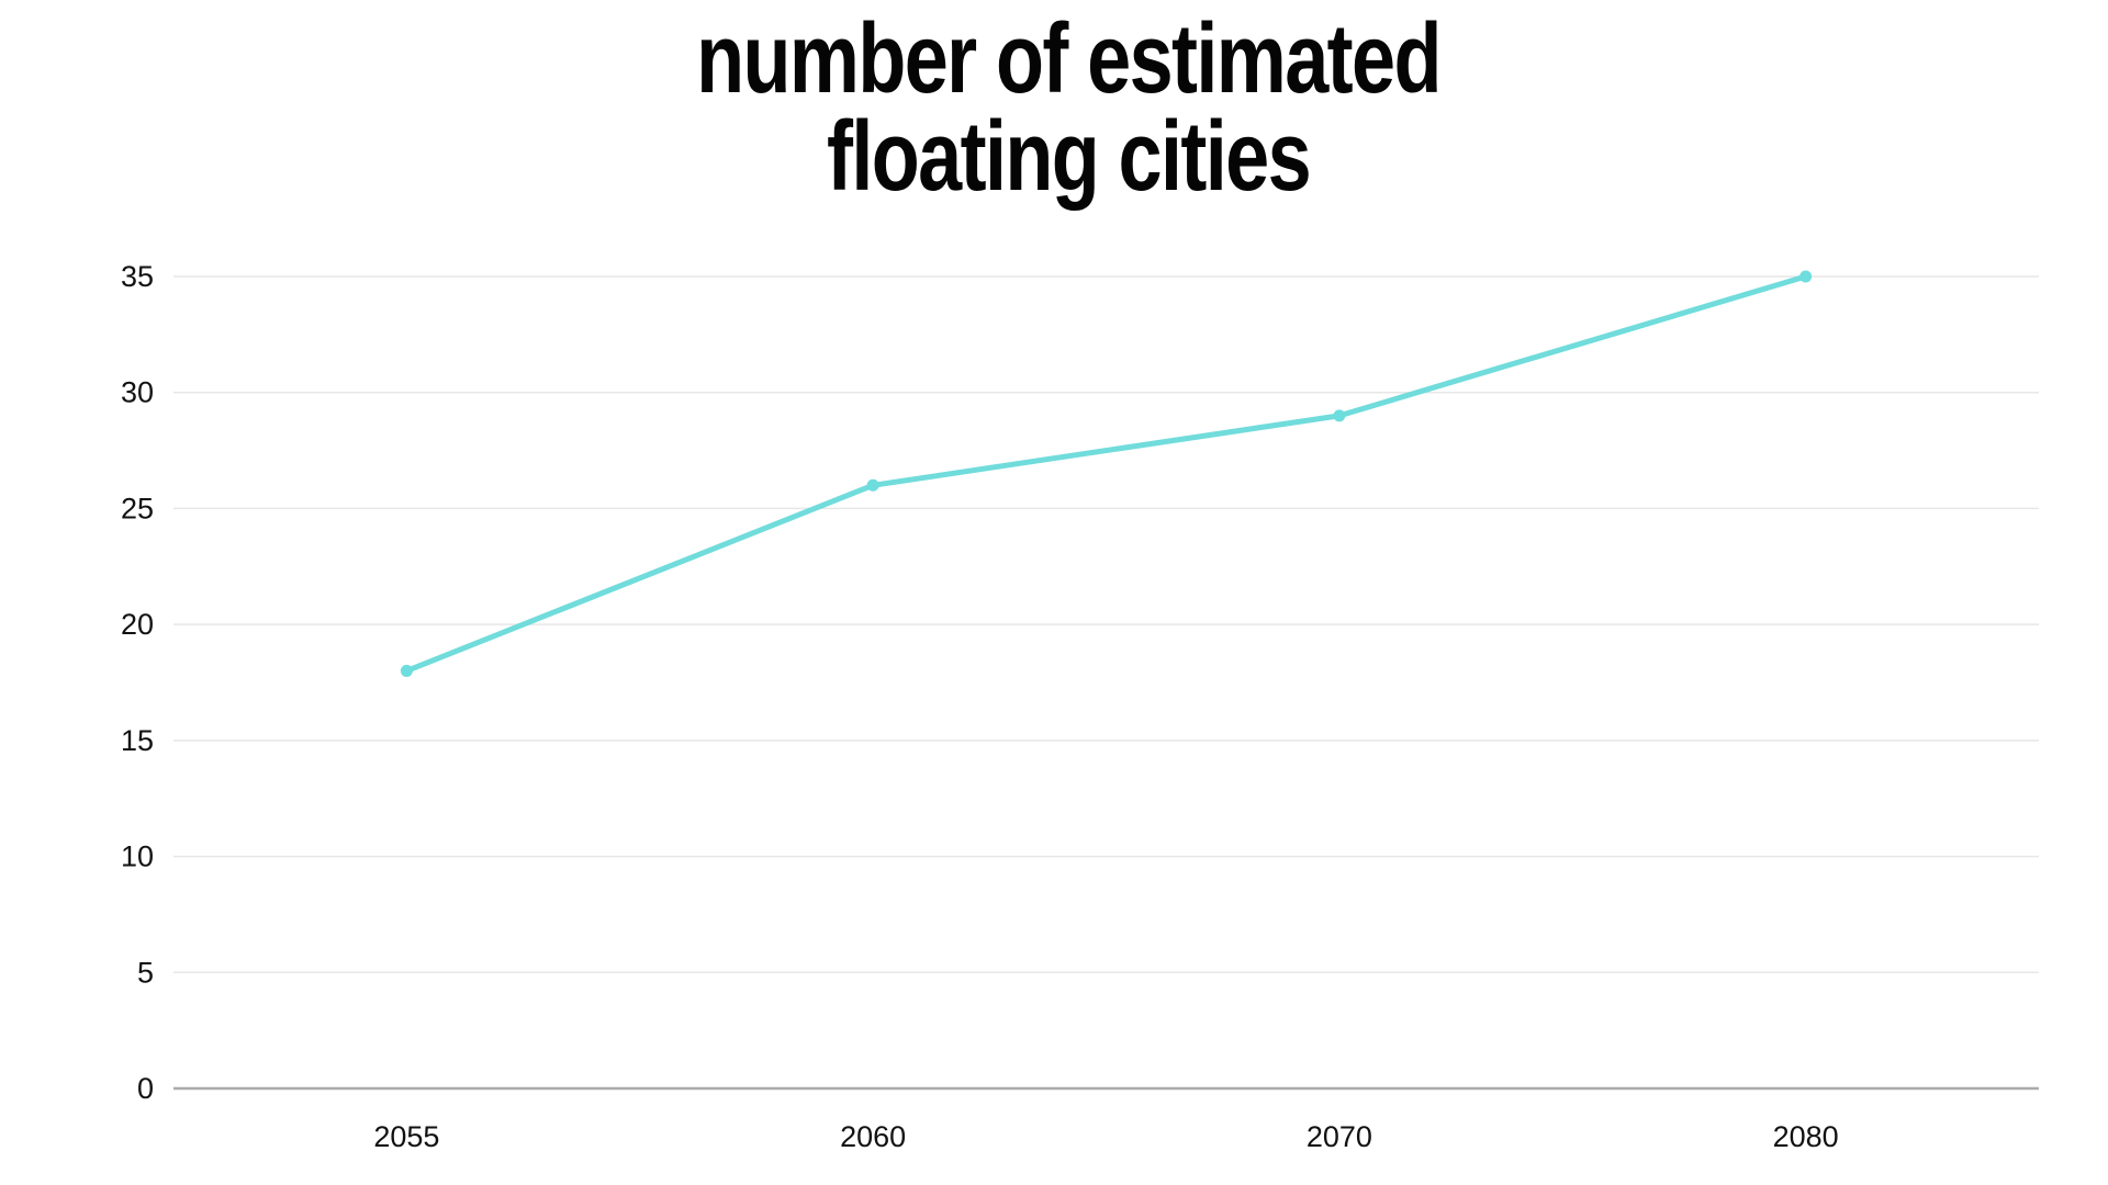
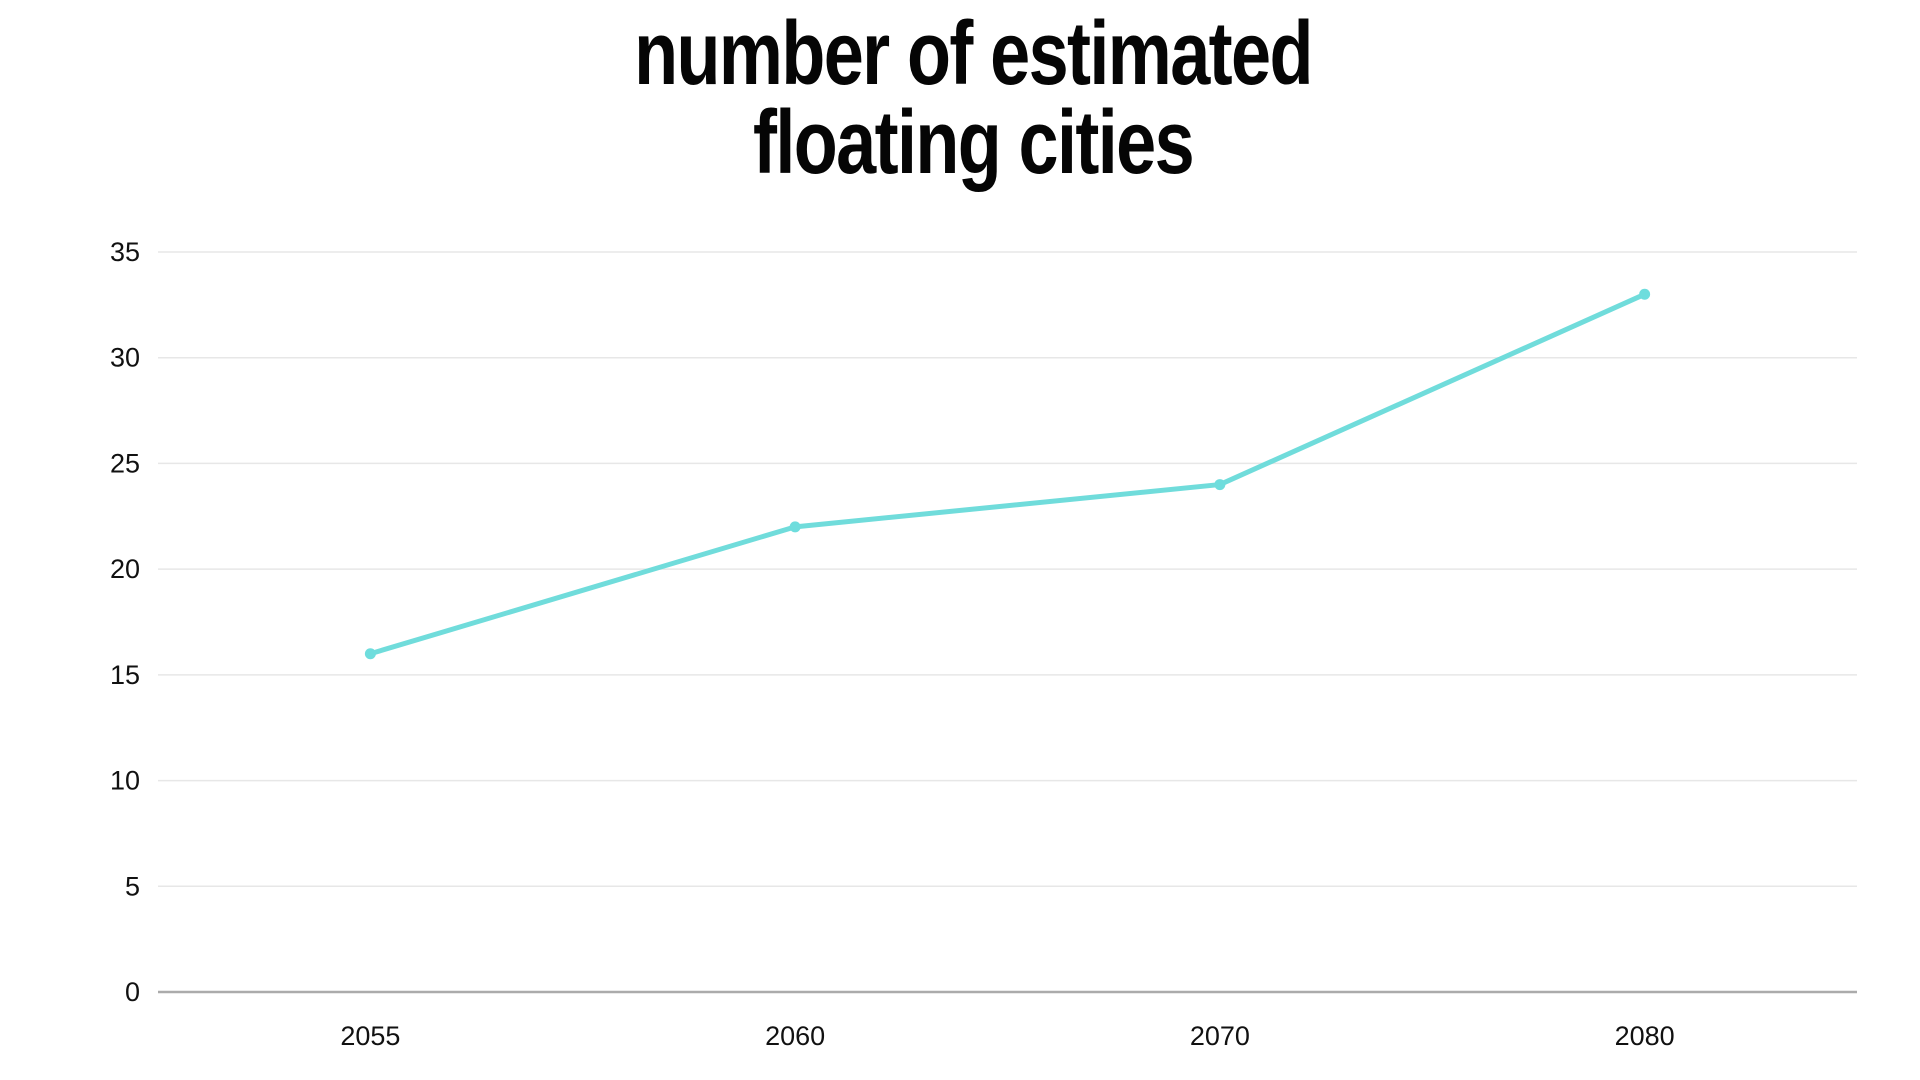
2055: 18 -> 16
2060: 26 -> 22
2070: 29 -> 24
2080: 35 -> 33
